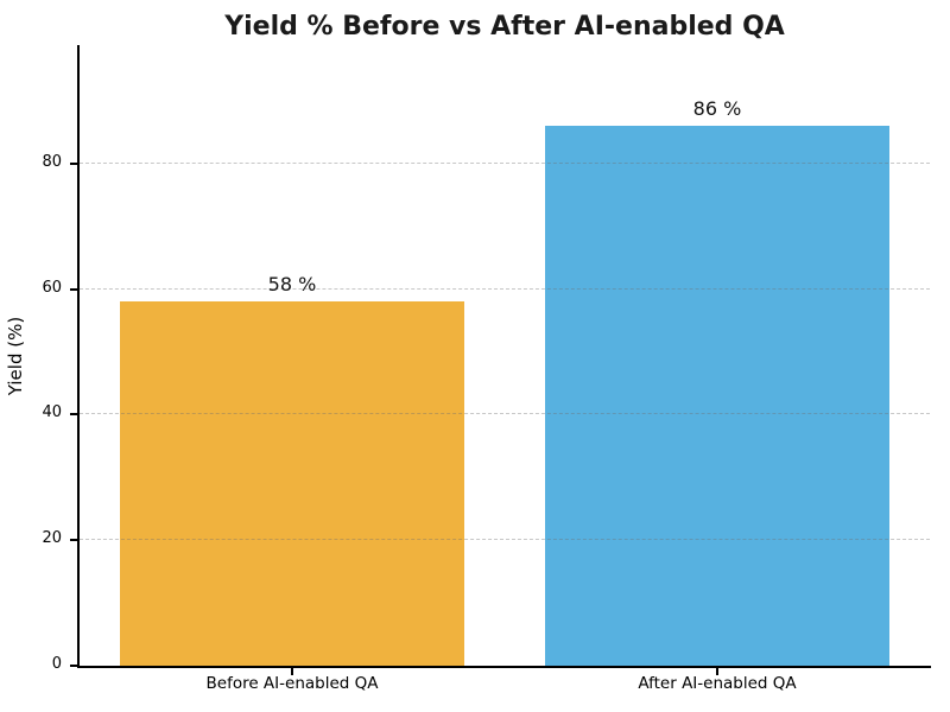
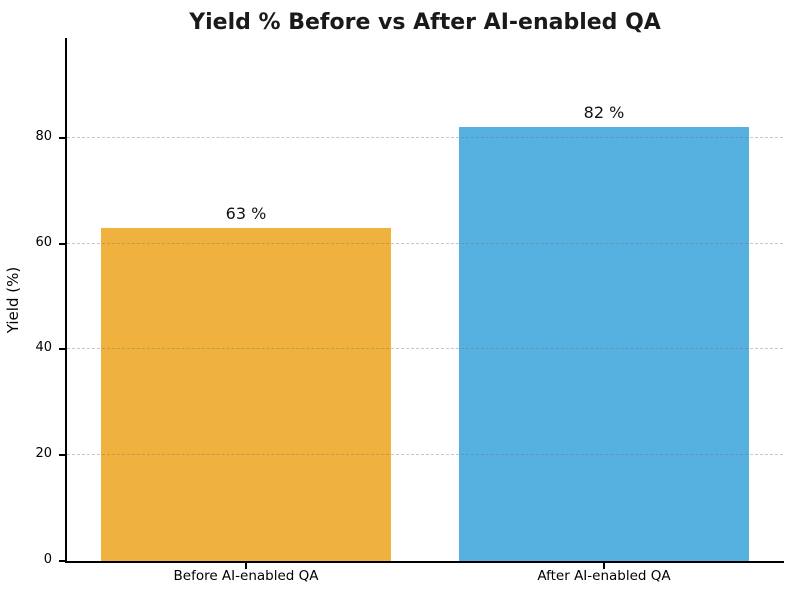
Before AI-enabled QA: 58 -> 63
After AI-enabled QA: 86 -> 82
